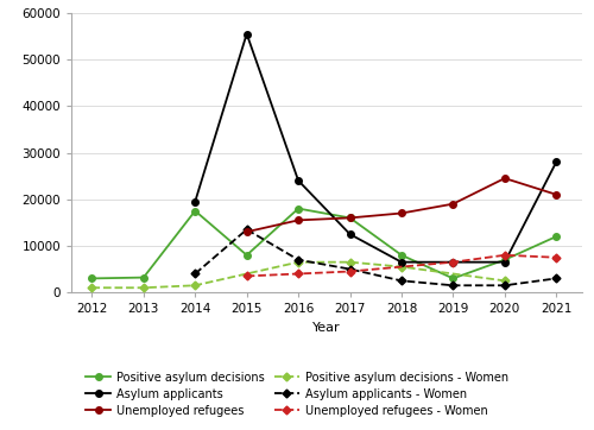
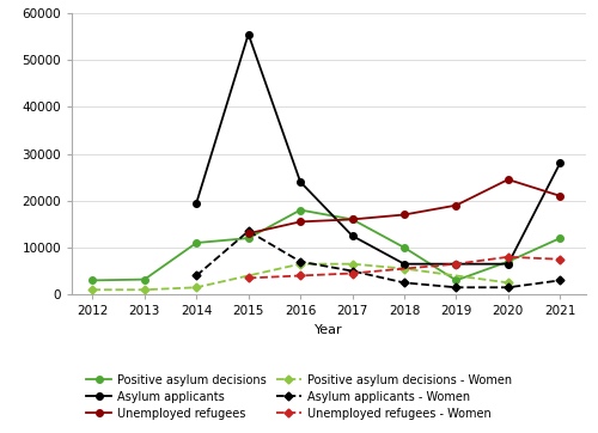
Positive asylum decisions/2014: 17500 -> 11000
Positive asylum decisions/2015: 8000 -> 12000
Positive asylum decisions/2018: 8000 -> 10000
